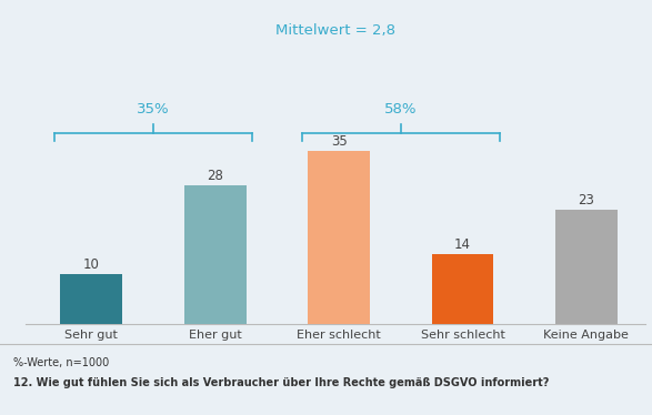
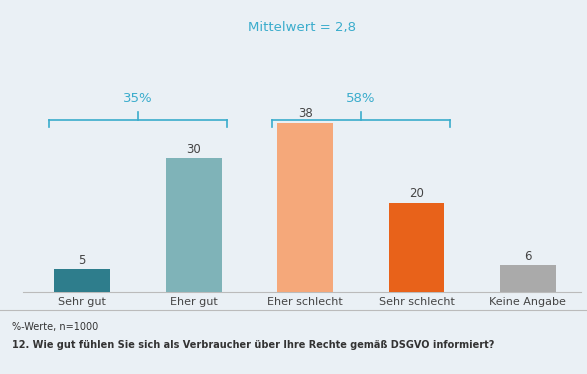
Sehr gut: 10 -> 5
Eher gut: 28 -> 30
Eher schlecht: 35 -> 38
Sehr schlecht: 14 -> 20
Keine Angabe: 23 -> 6
